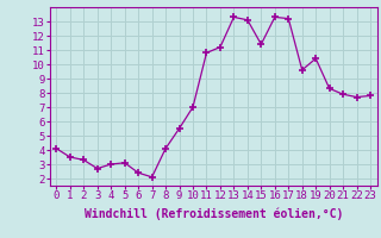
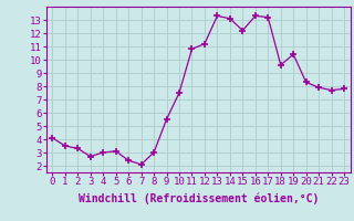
8: 4.1 -> 3.0
10: 7.0 -> 7.5
15: 11.4 -> 12.2
